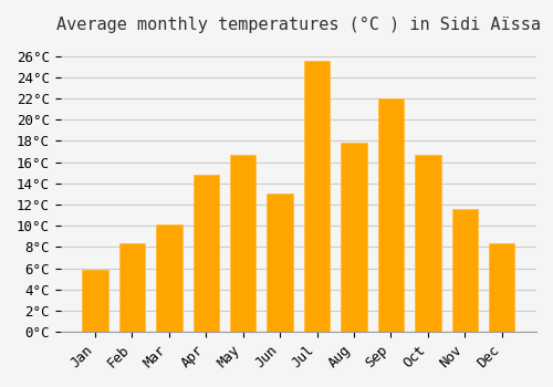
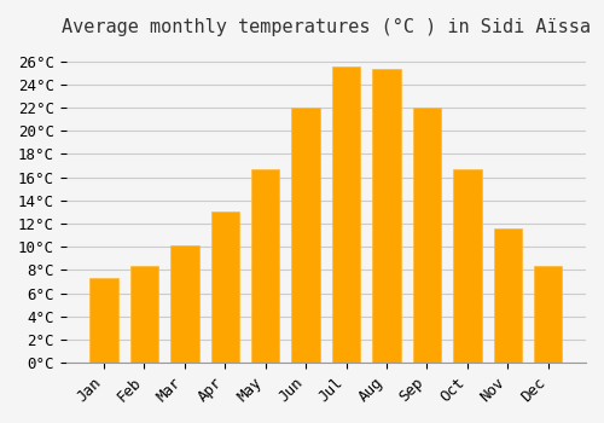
Jan: 5.8°C -> 7.3°C
Apr: 14.8°C -> 13.0°C
Jun: 13.0°C -> 22.0°C
Aug: 17.8°C -> 25.3°C
